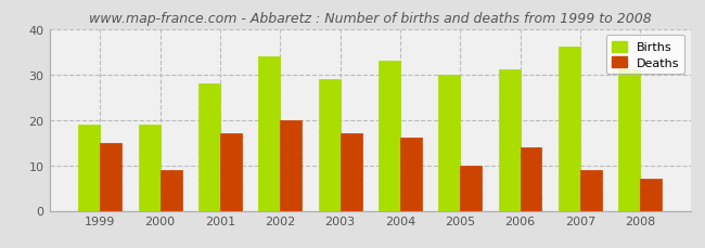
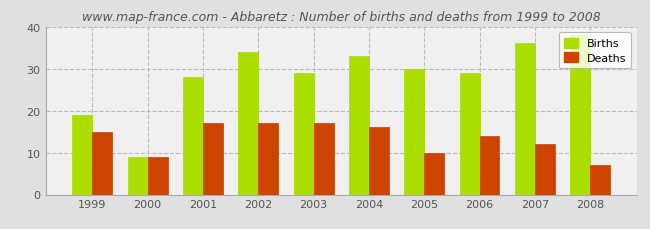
Births/2000: 19 -> 9
Deaths/2002: 20 -> 17
Births/2006: 31 -> 29
Deaths/2007: 9 -> 12
Births/2008: 31 -> 38
